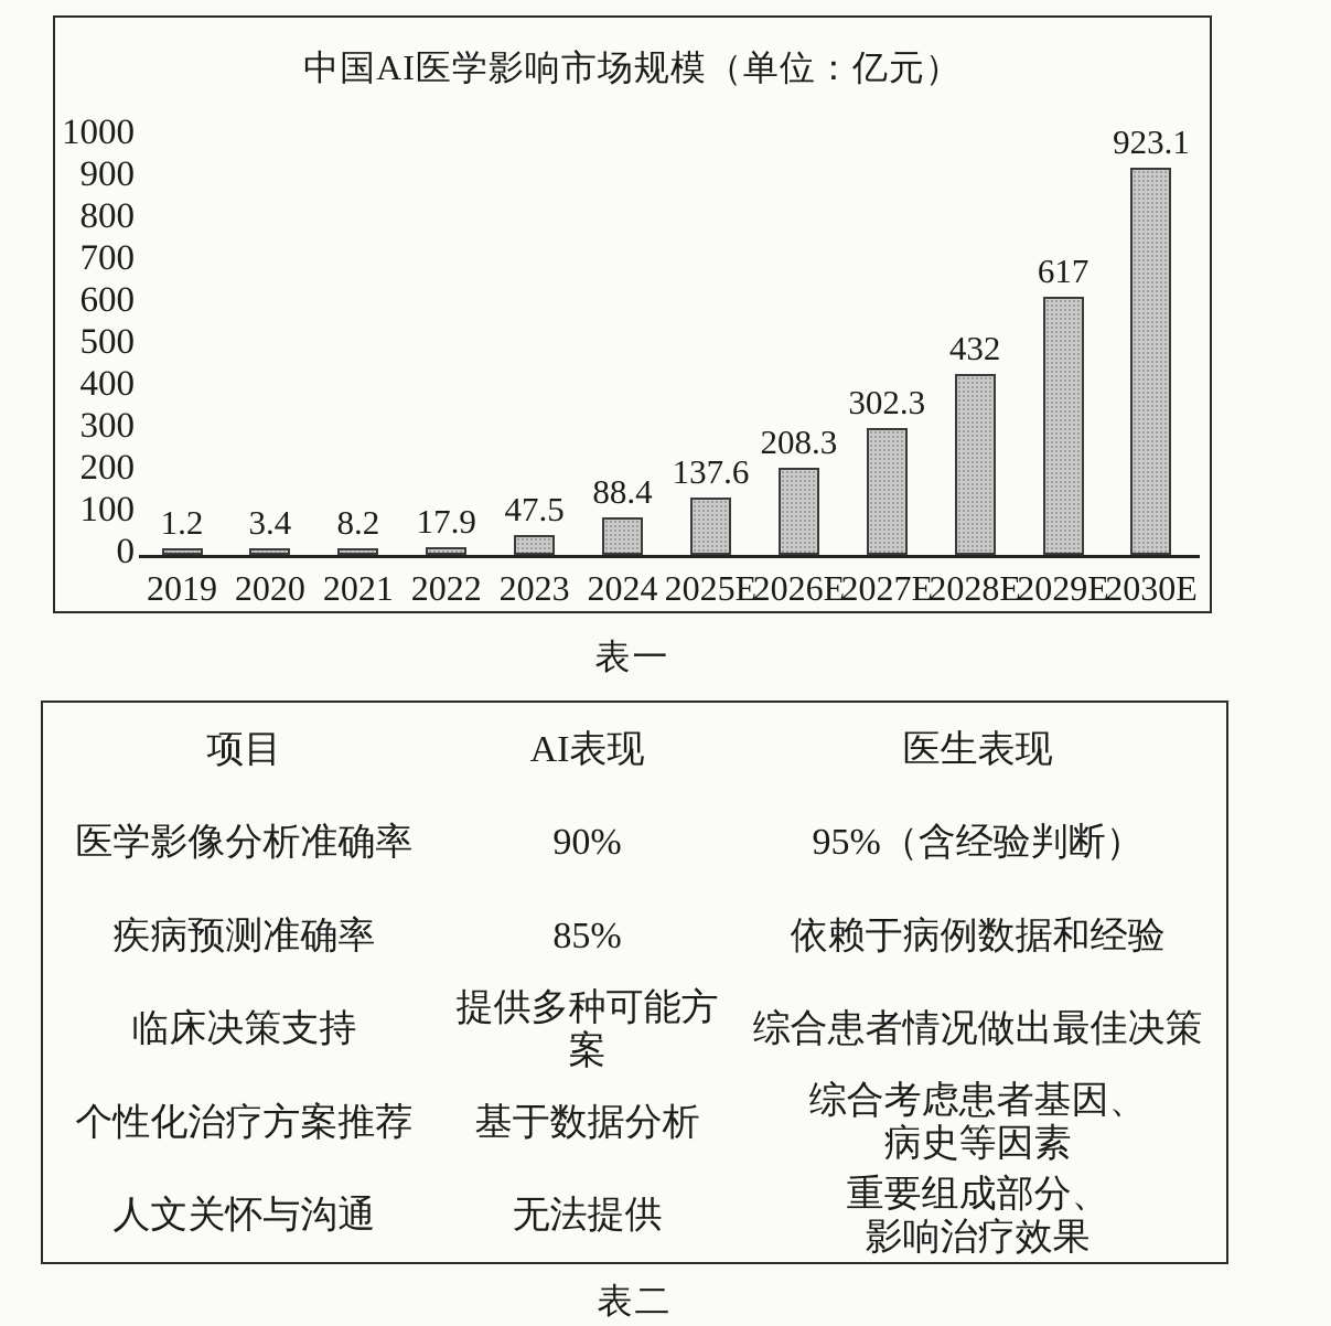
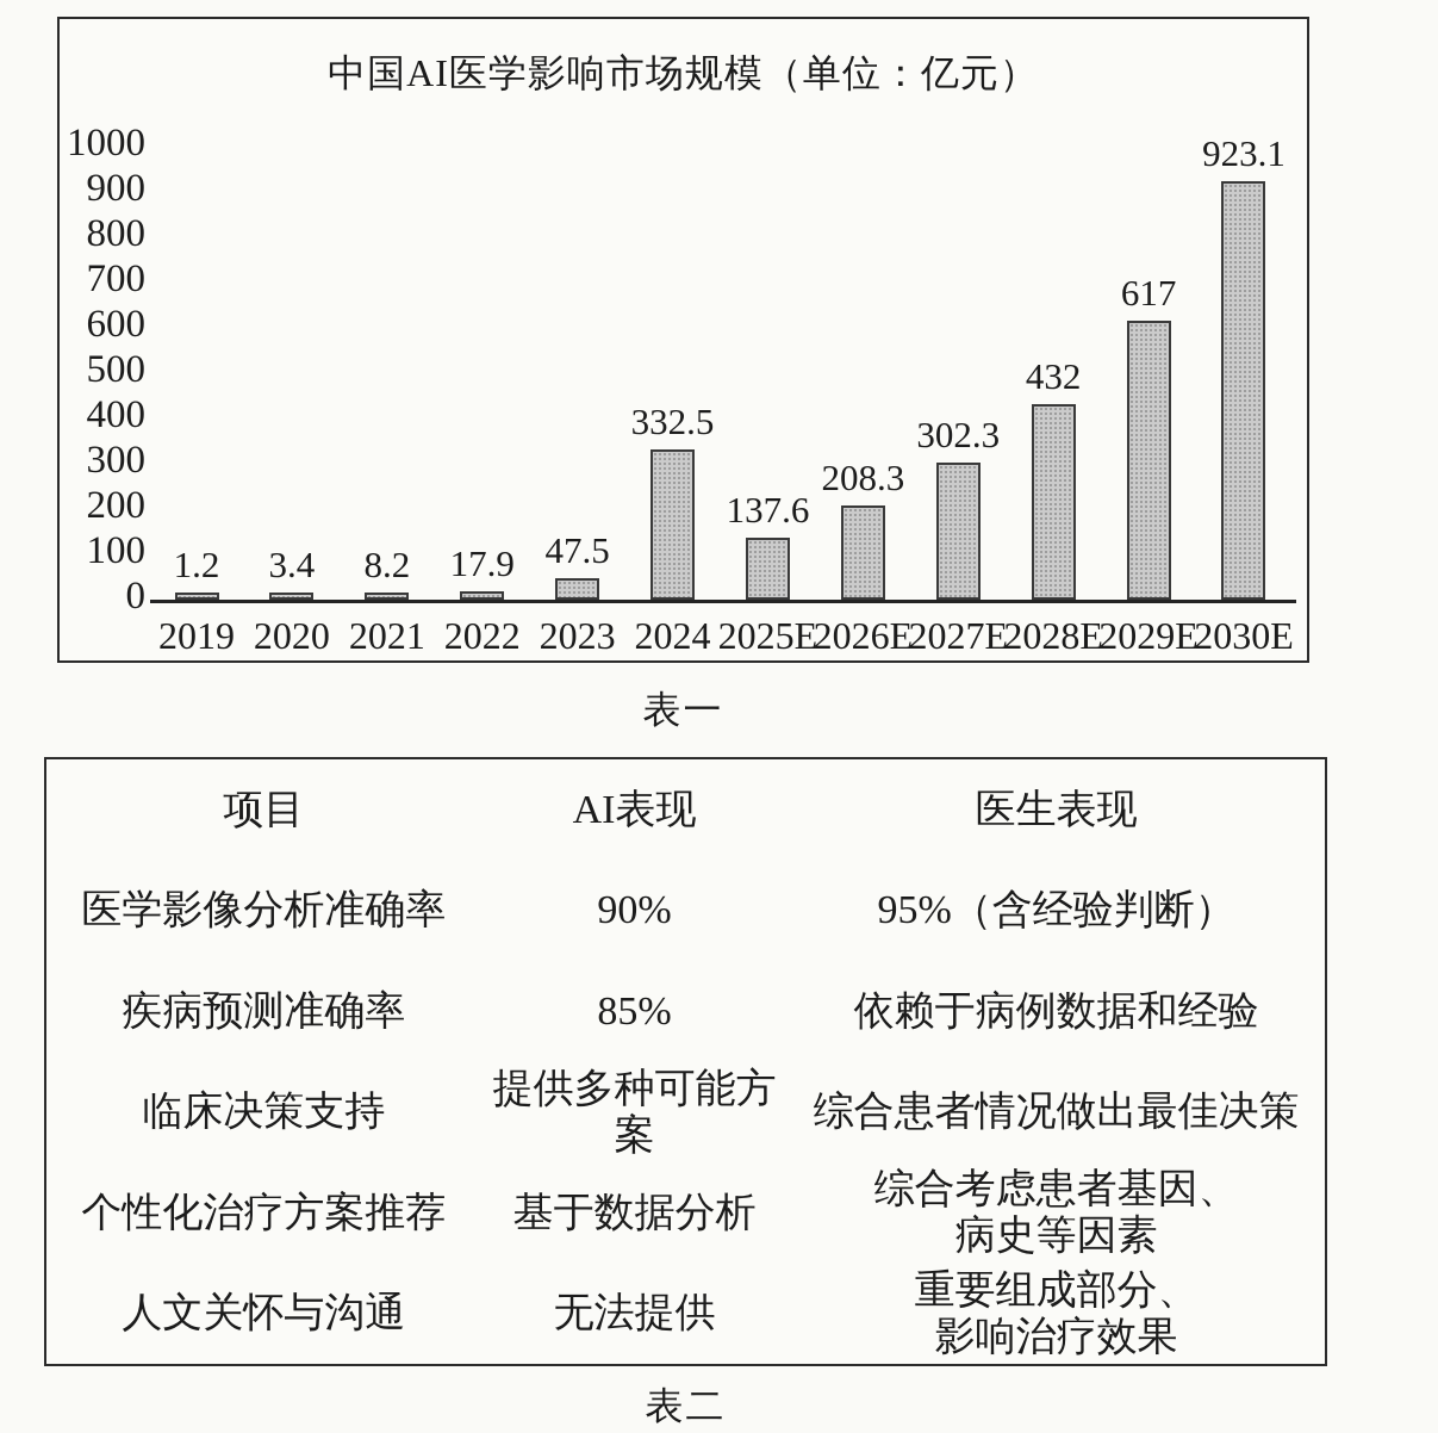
2024: 88.4 -> 332.5
